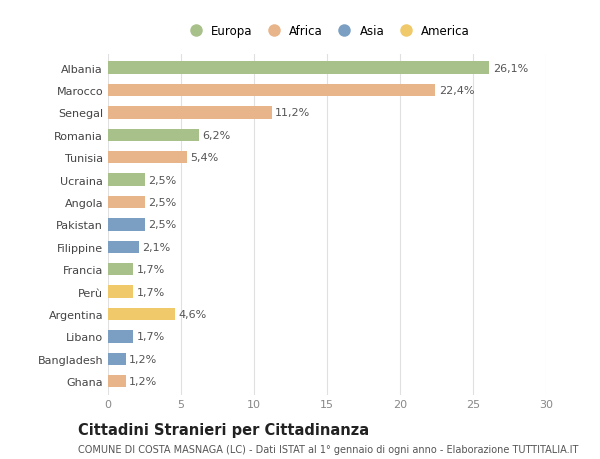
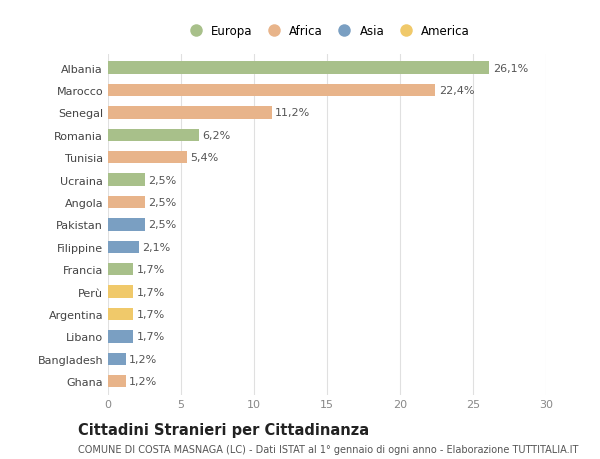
Argentina: 4,6% -> 1,7%
